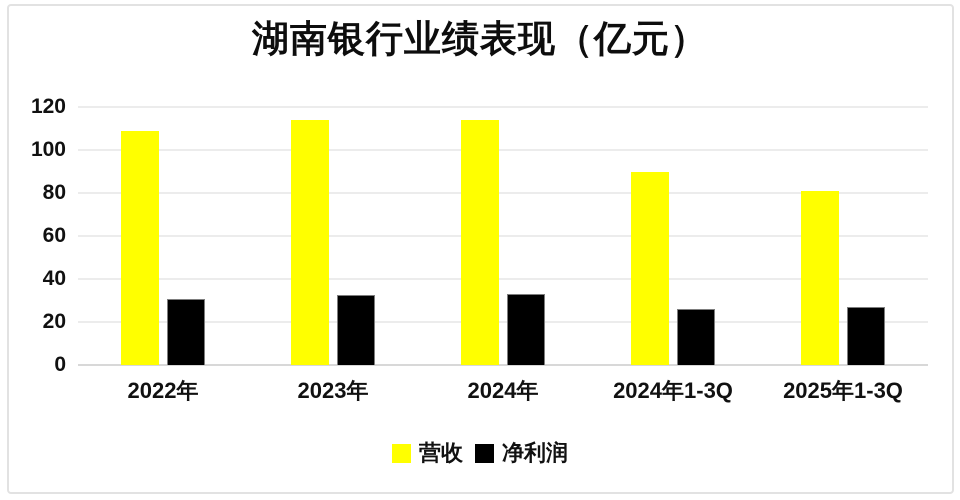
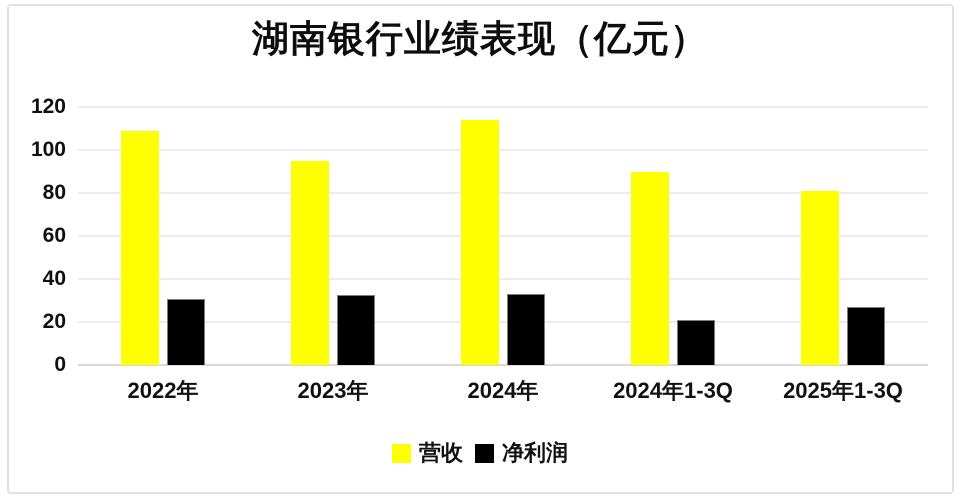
营收/2023年: 114 -> 95
净利润/2024年1-3Q: 26 -> 21
